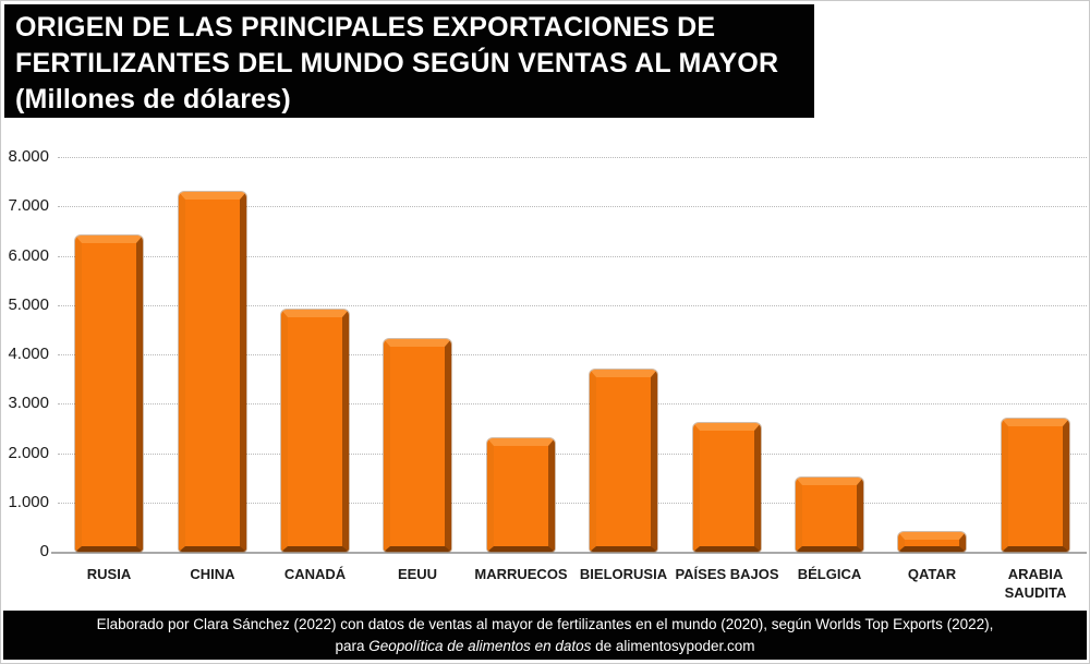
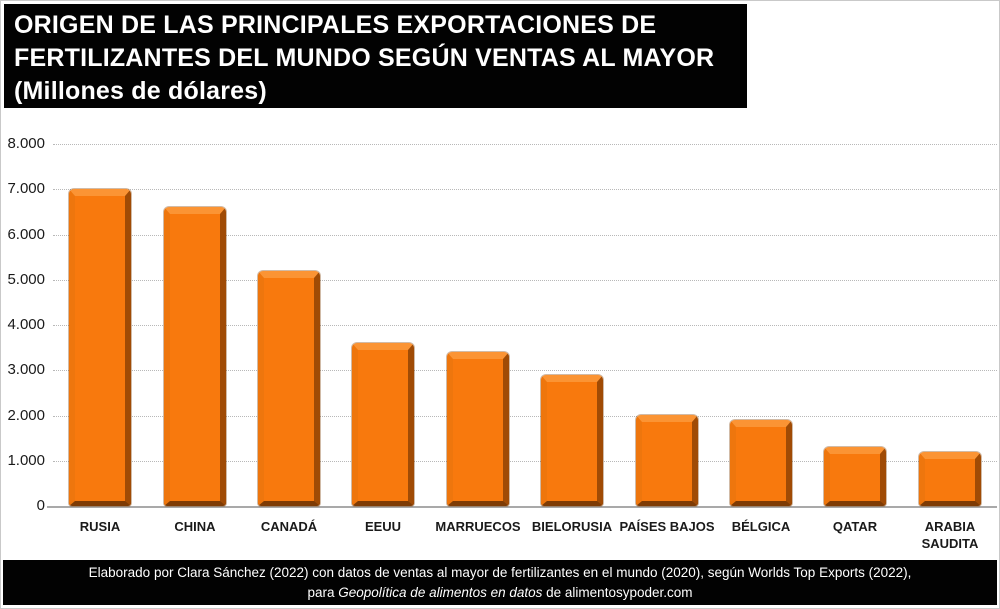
RUSIA: 6400 -> 7000
CHINA: 7300 -> 6600
CANADÁ: 4900 -> 5200
EEUU: 4300 -> 3600
MARRUECOS: 2300 -> 3400
BIELORUSIA: 3700 -> 2900
PAÍSES BAJOS: 2600 -> 2000
BÉLGICA: 1500 -> 1900
QATAR: 400 -> 1300
ARABIA SAUDITA: 2700 -> 1200
